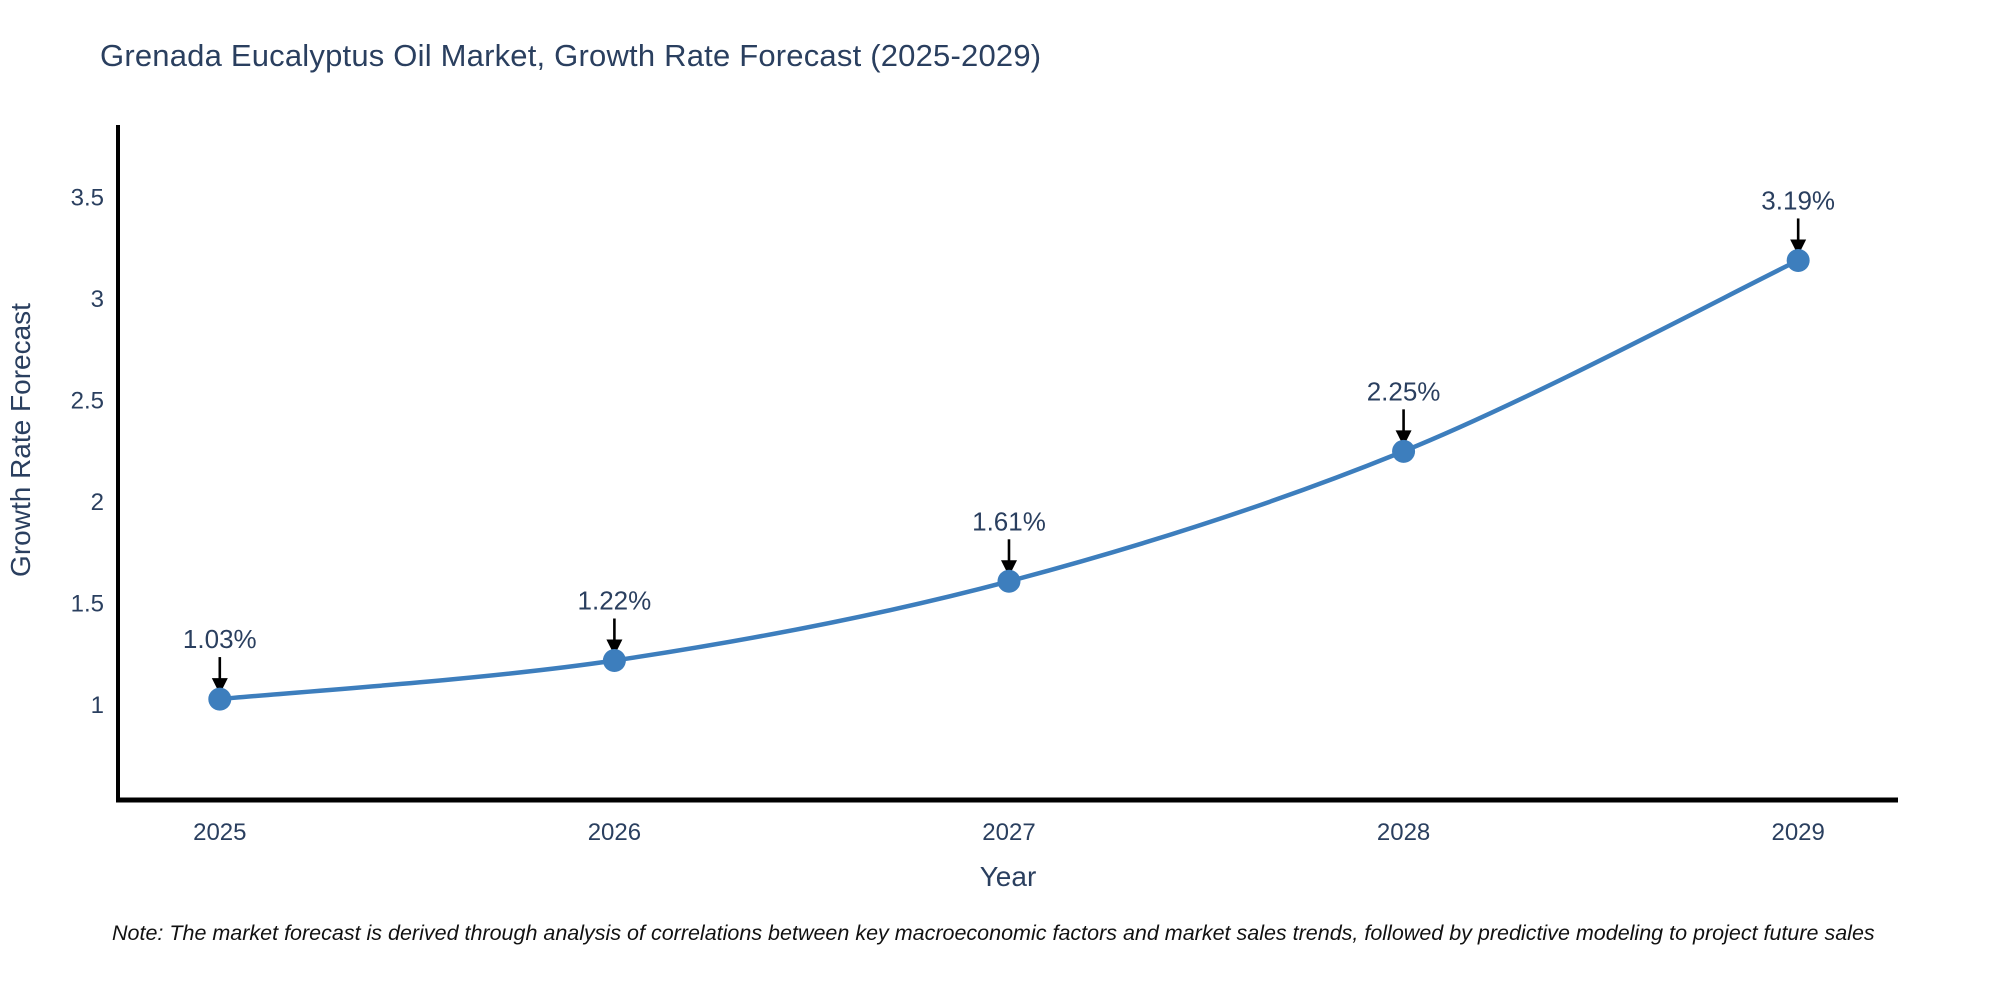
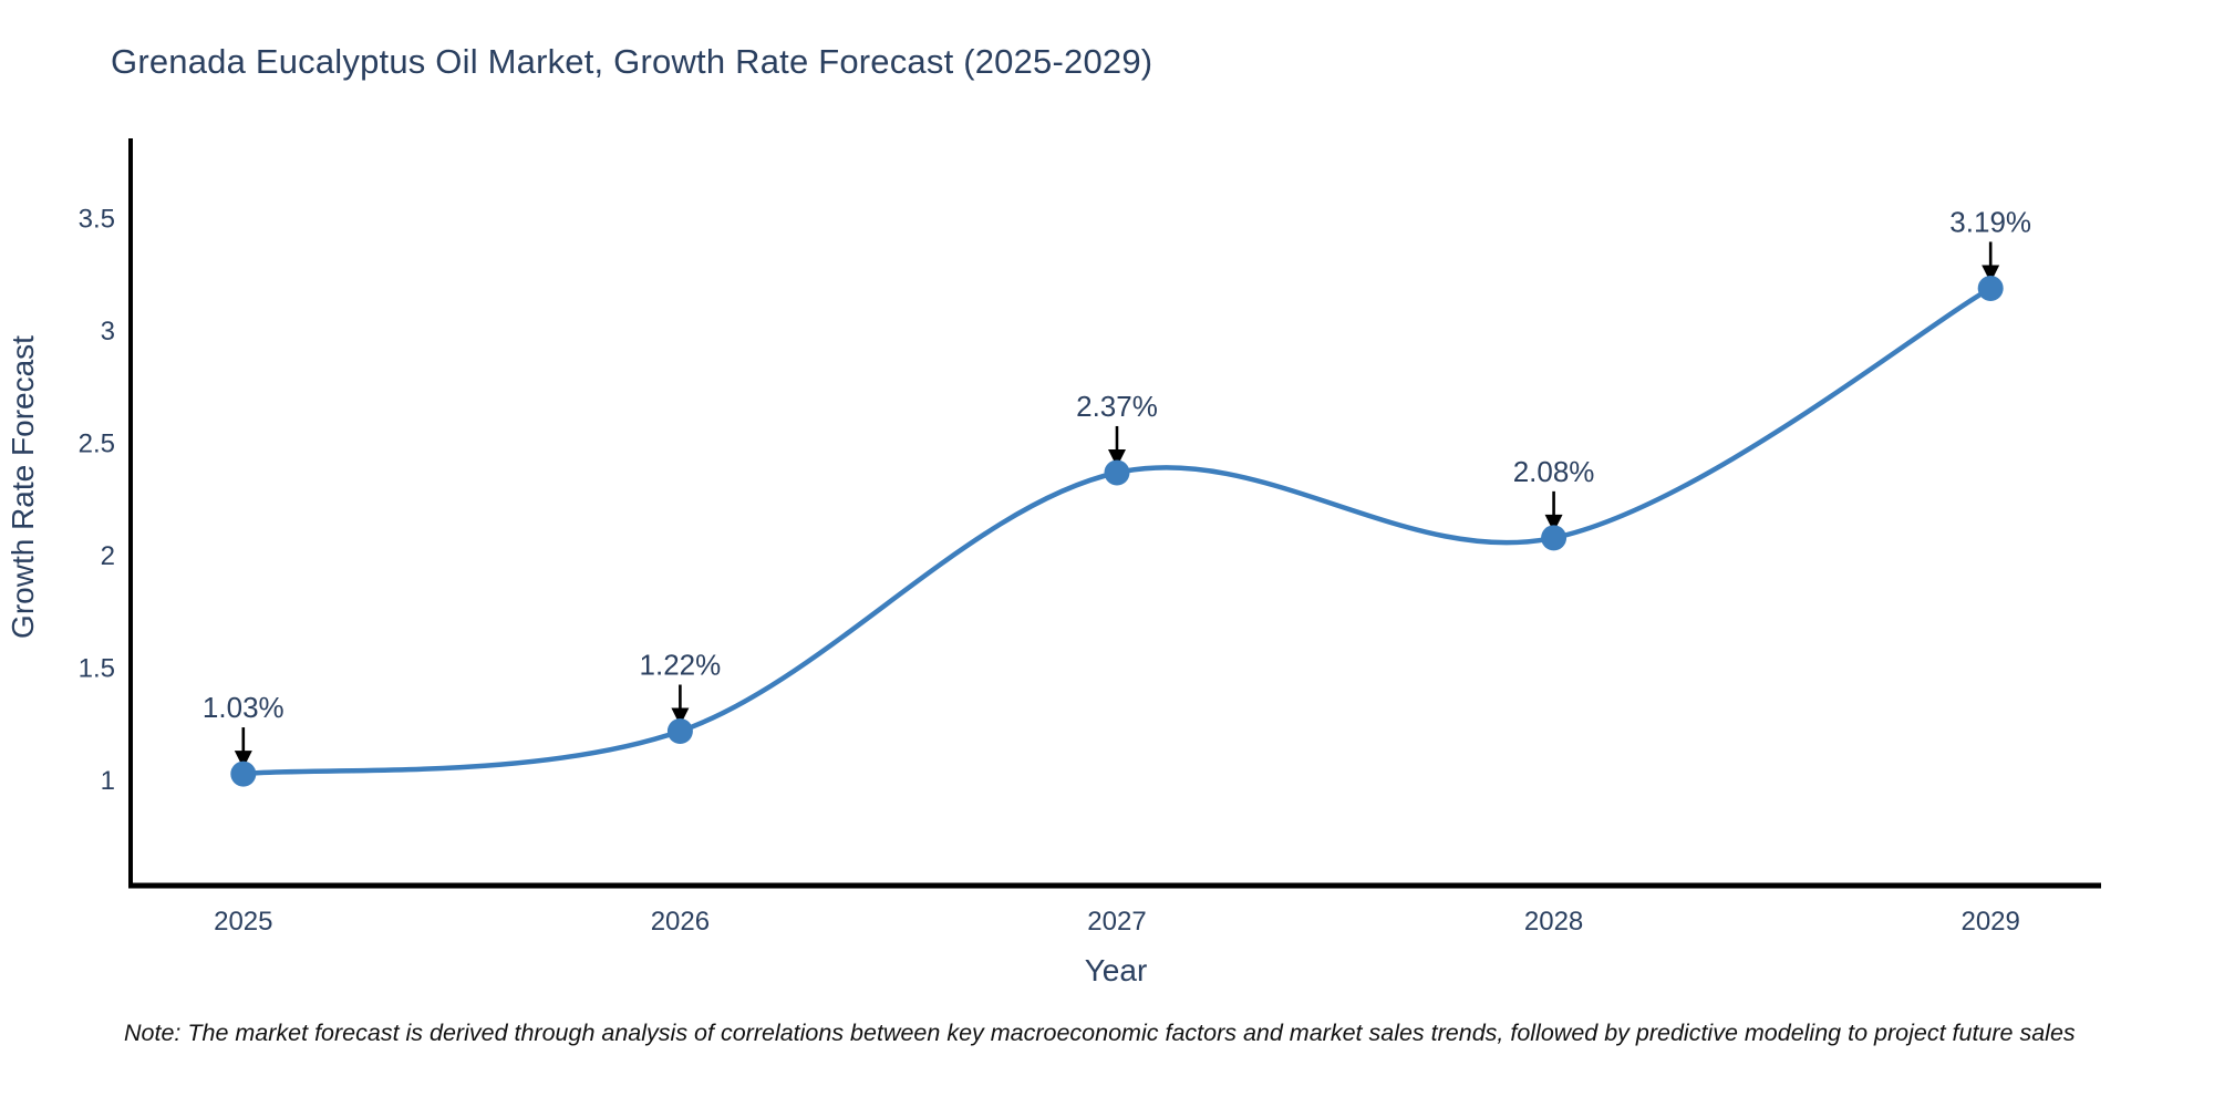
2027: 1.61% -> 2.37%
2028: 2.25% -> 2.08%
